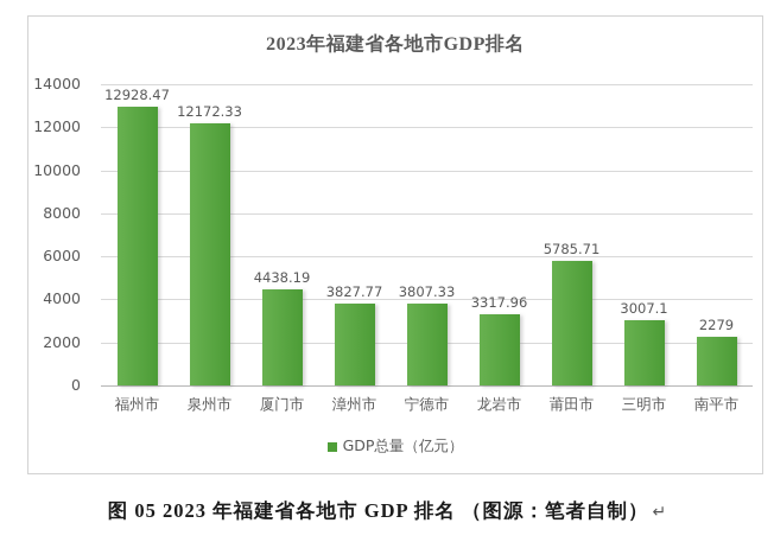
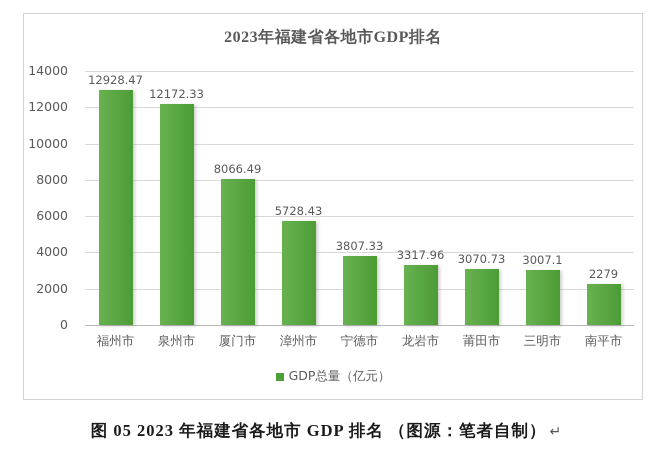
厦门市: 4438.19 -> 8066.49
漳州市: 3827.77 -> 5728.43
莆田市: 5785.71 -> 3070.73
